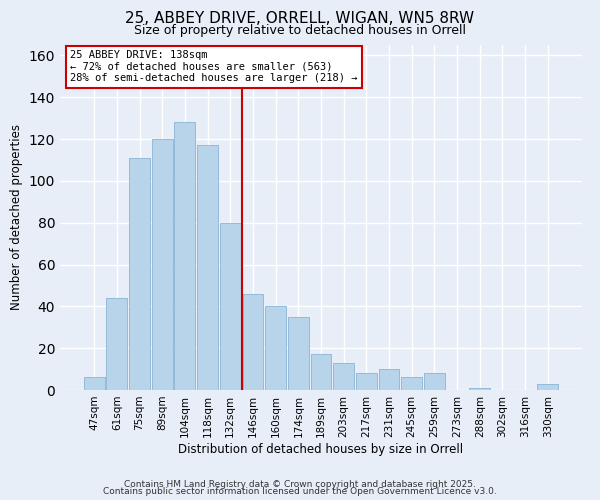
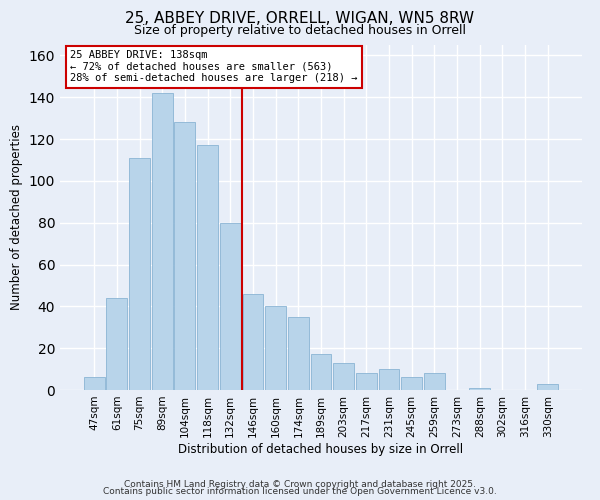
89sqm: 120 -> 142
